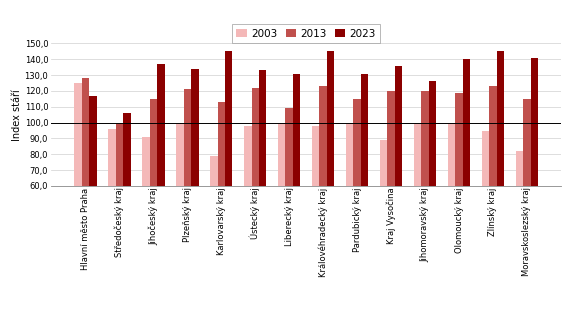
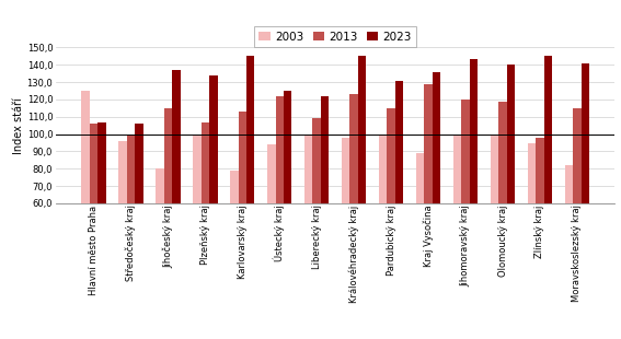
2013/Hlavní město Praha: 128 -> 106
2023/Hlavní město Praha: 117 -> 107
2003/Jihočeský kraj: 91 -> 80
2013/Plzeňský kraj: 121 -> 107
2003/Ústecký kraj: 98 -> 94
2023/Ústecký kraj: 133 -> 125
2023/Liberecký kraj: 131 -> 122
2013/Kraj Vysočina: 120 -> 129
2023/Jihomoravský kraj: 126 -> 143
2013/Zlínský kraj: 123 -> 98
